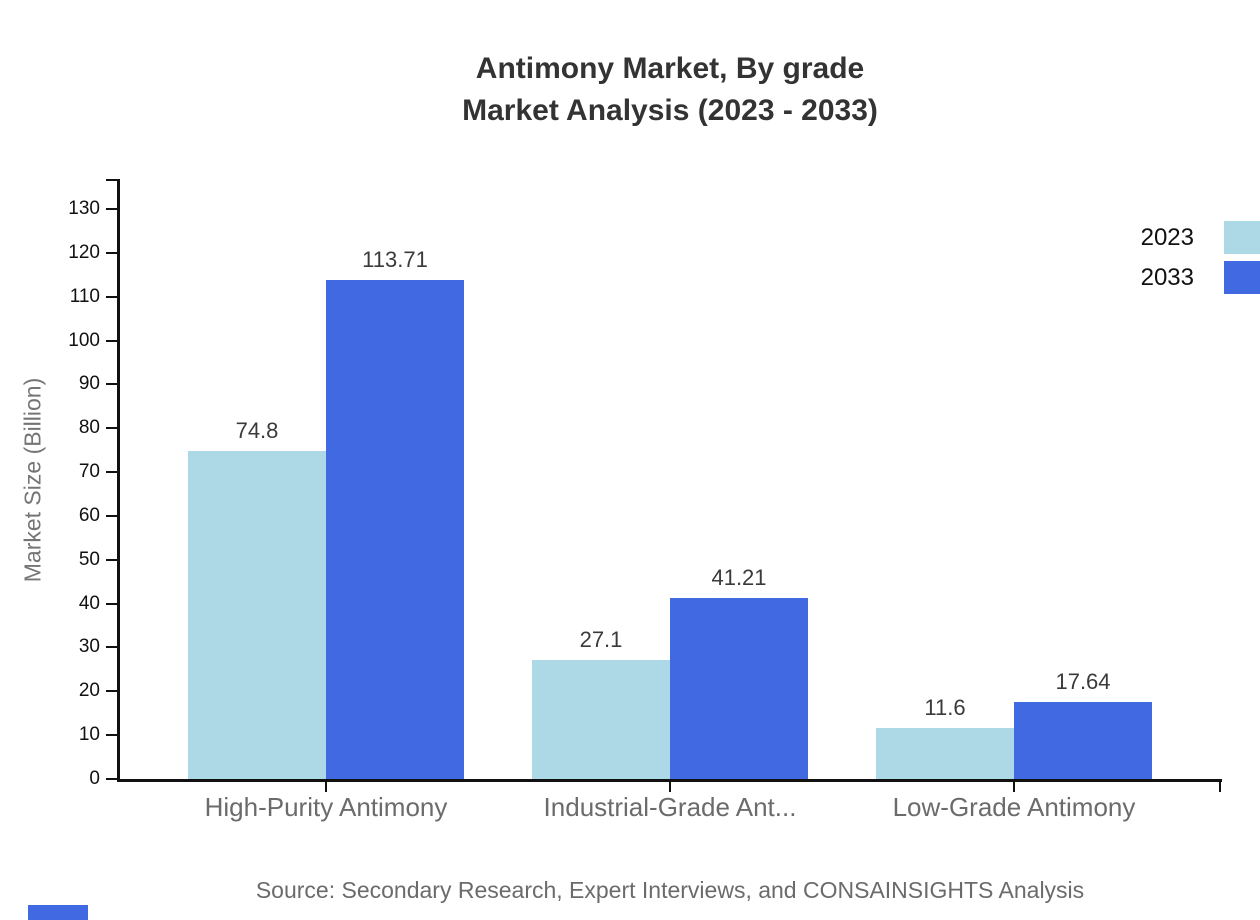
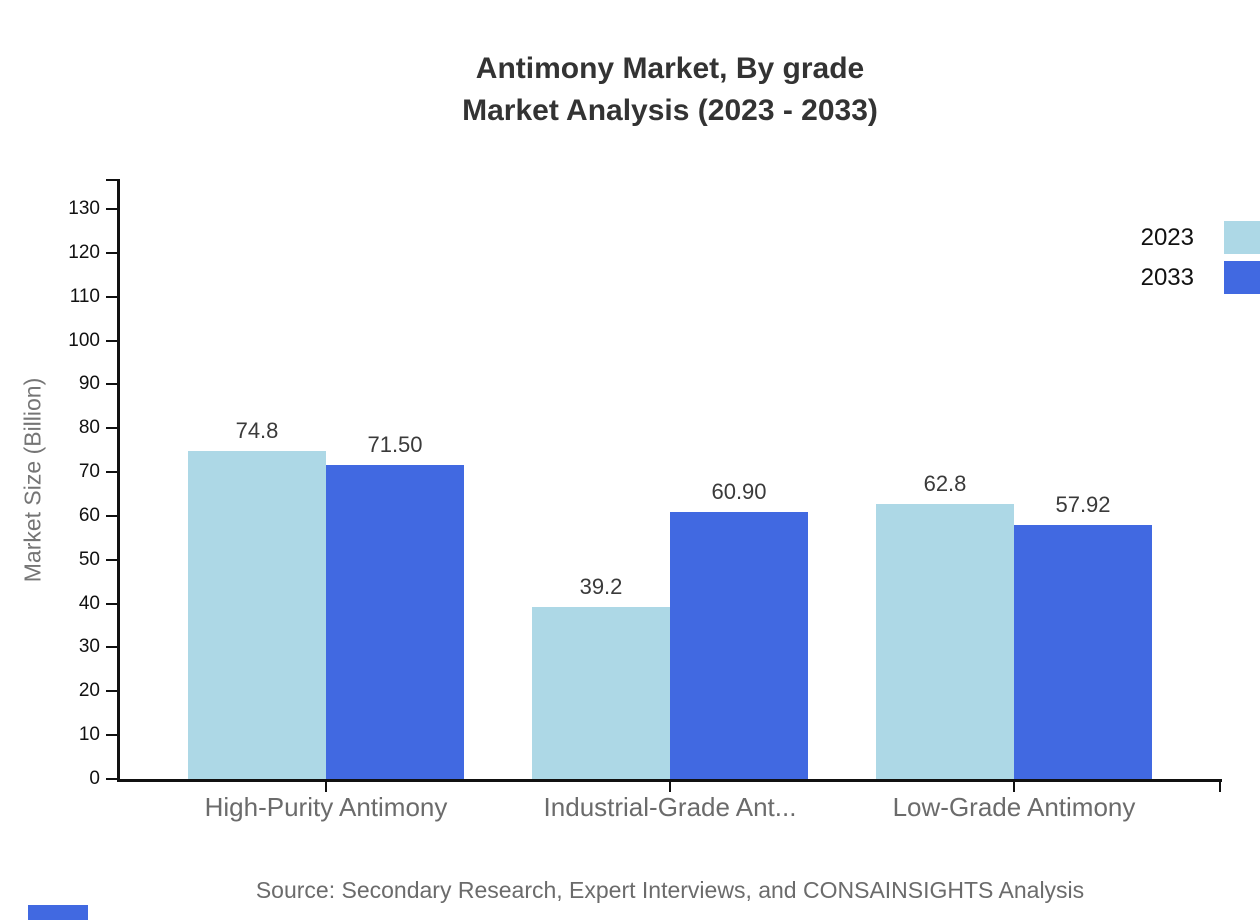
2033/High-Purity Antimony: 113.71 -> 71.50
2023/Industrial-Grade Ant...: 27.1 -> 39.2
2033/Industrial-Grade Ant...: 41.21 -> 60.90
2023/Low-Grade Antimony: 11.6 -> 62.8
2033/Low-Grade Antimony: 17.64 -> 57.92
